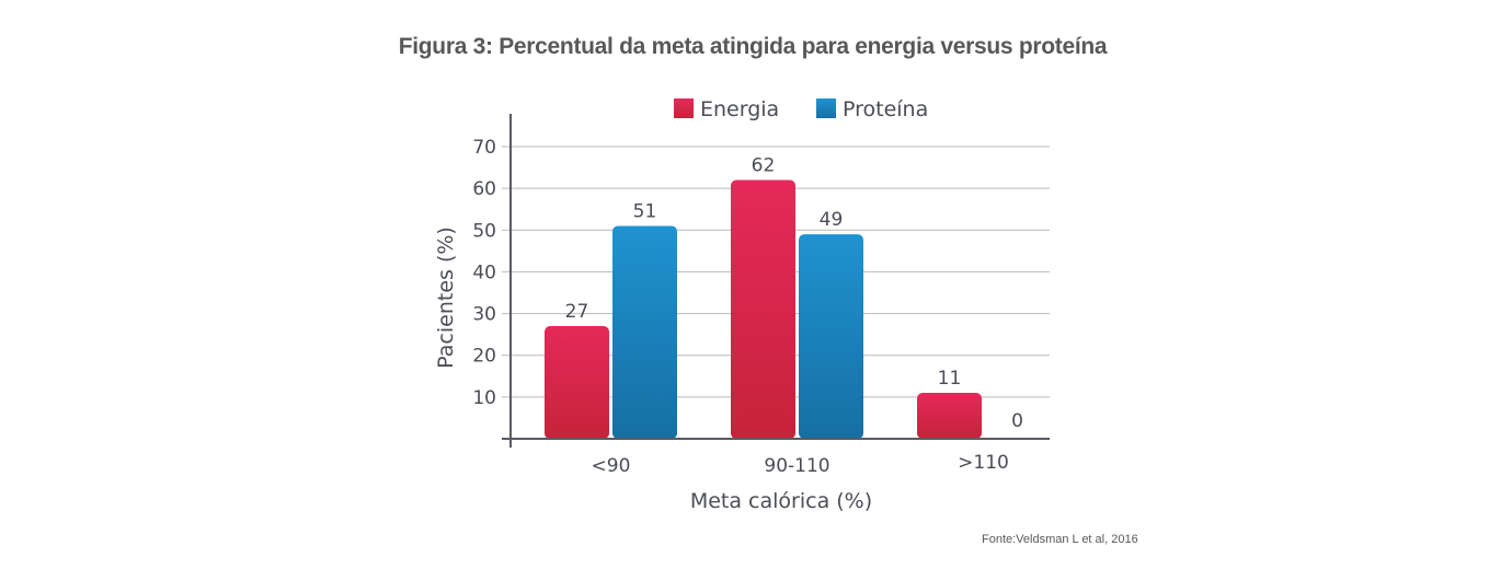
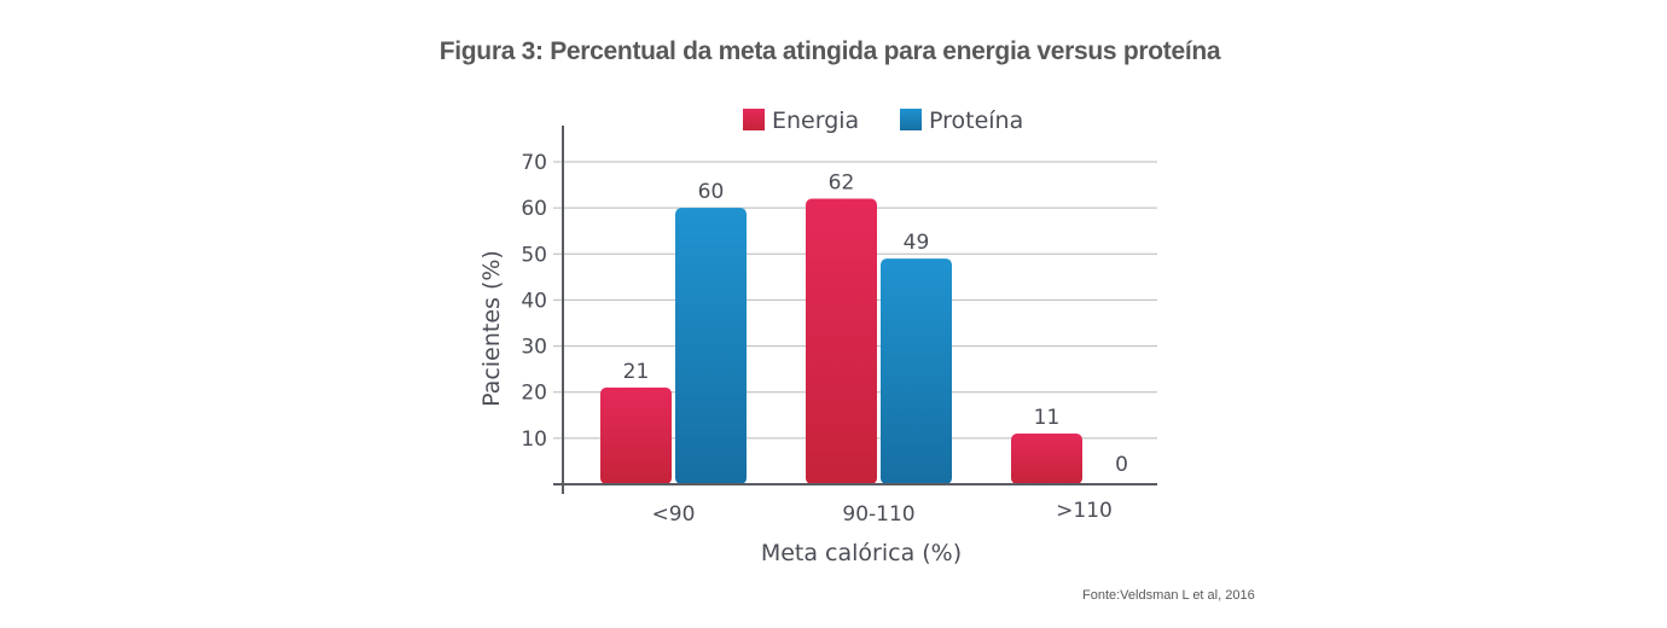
Energia/<90: 27 -> 21
Proteína/<90: 51 -> 60
